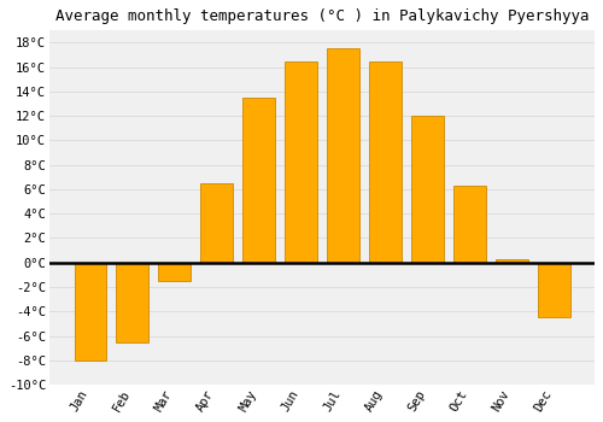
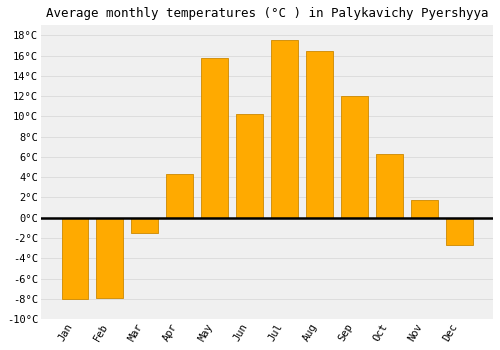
Feb: -6.5°C -> -7.9°C
Apr: 6.5°C -> 4.3°C
May: 13.5°C -> 15.8°C
Jun: 16.5°C -> 10.2°C
Nov: 0.3°C -> 1.8°C
Dec: -4.5°C -> -2.7°C
